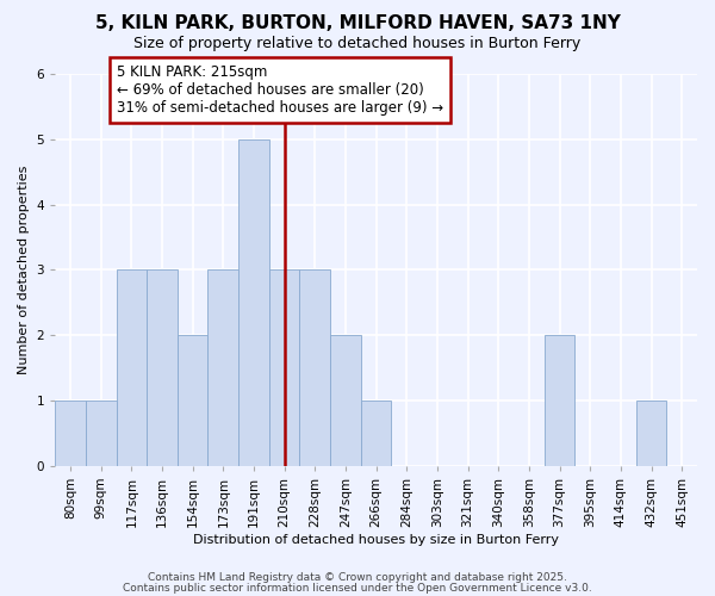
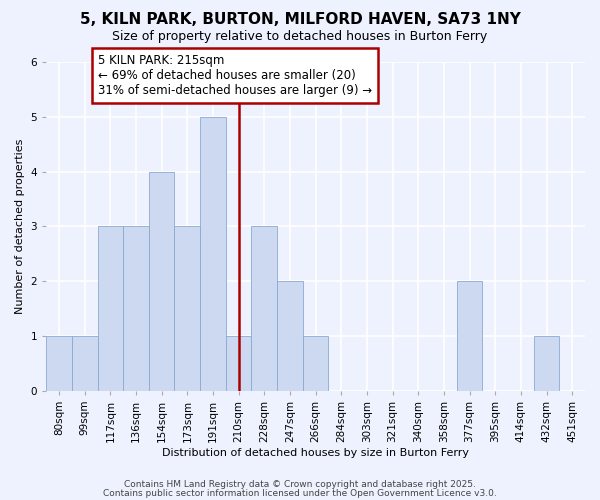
154sqm: 2 -> 4
210sqm: 3 -> 1
